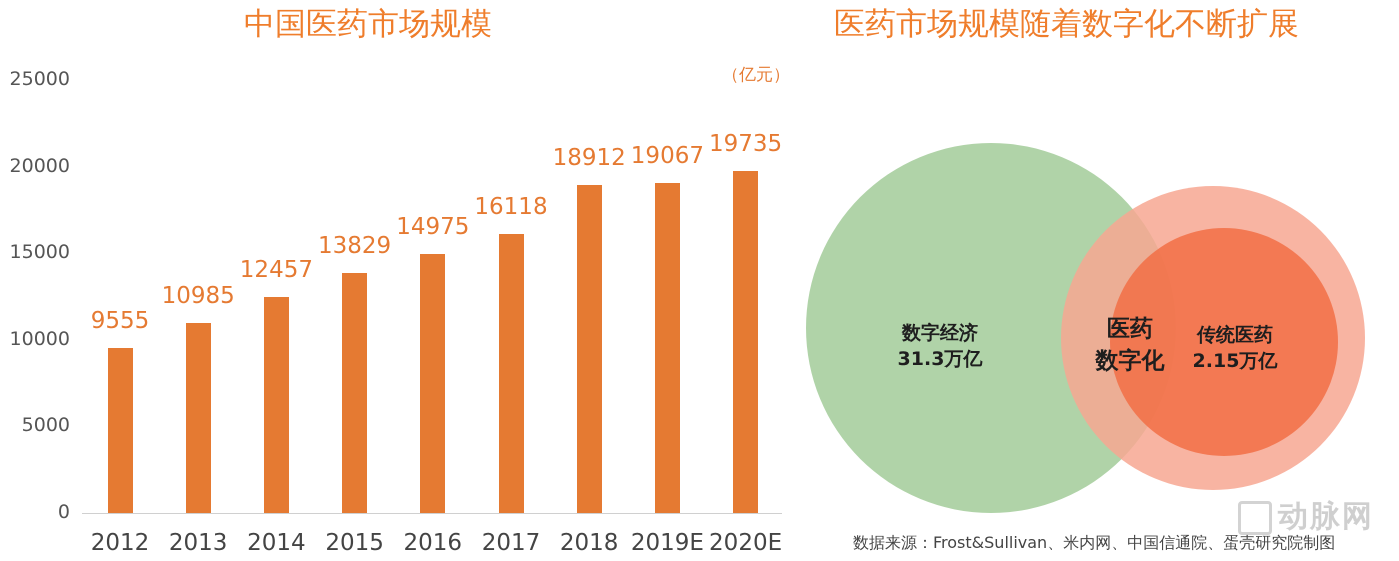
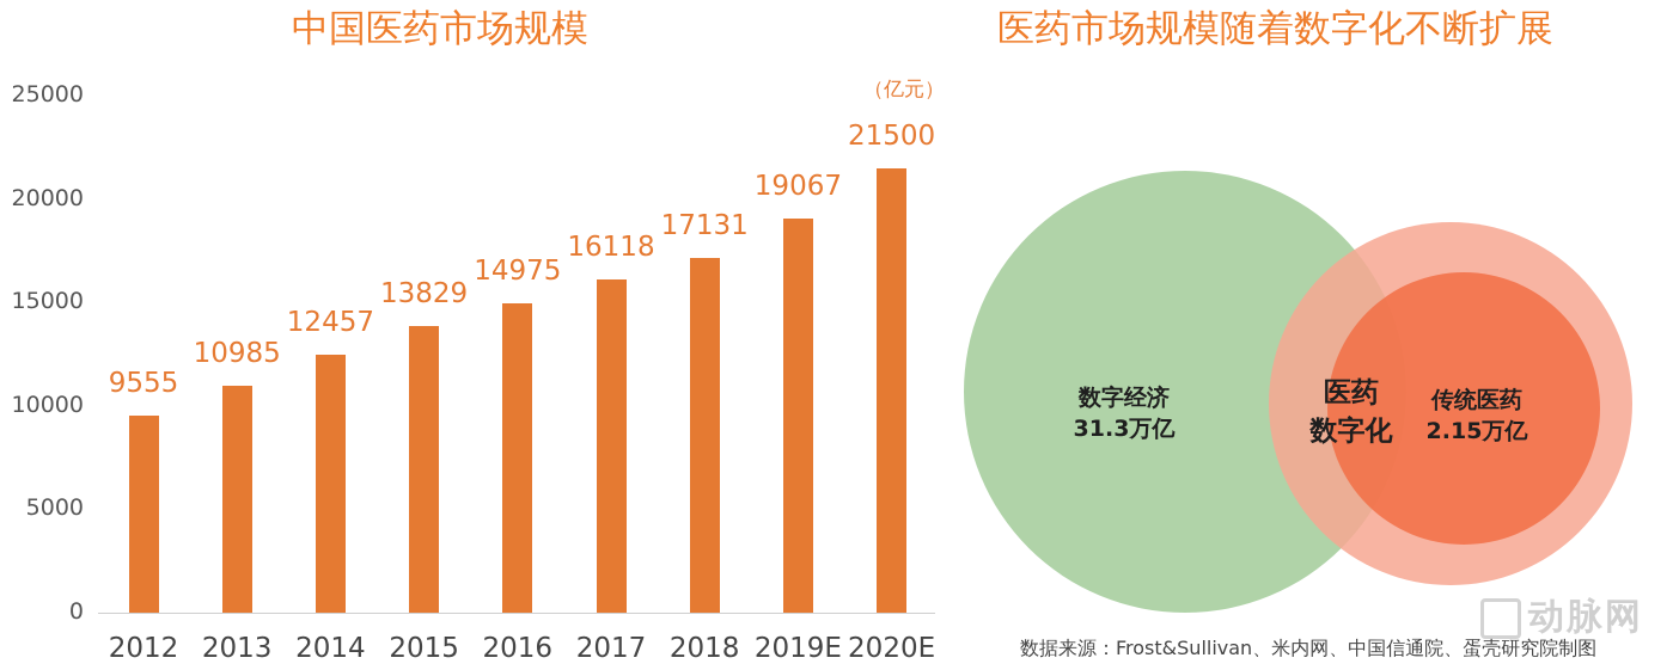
中国医药市场规模/2018: 18912 -> 17131
中国医药市场规模/2020E: 19735 -> 21500
